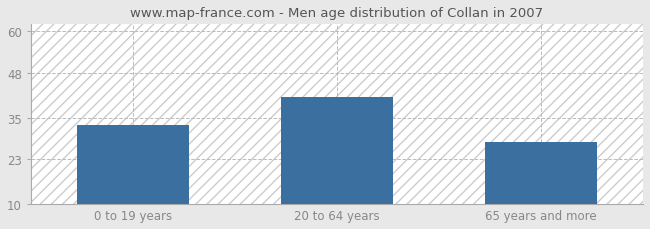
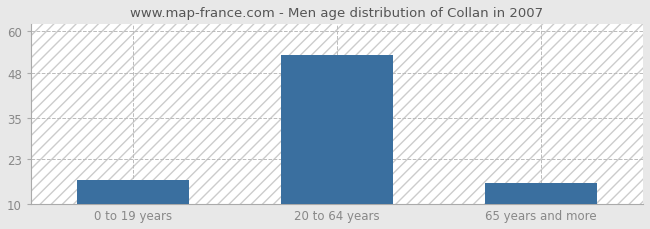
0 to 19 years: 33 -> 17
20 to 64 years: 41 -> 53
65 years and more: 28 -> 16
